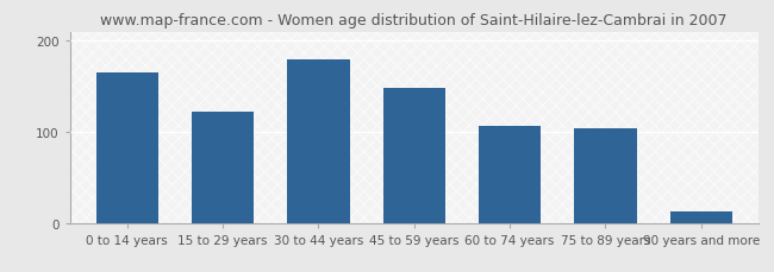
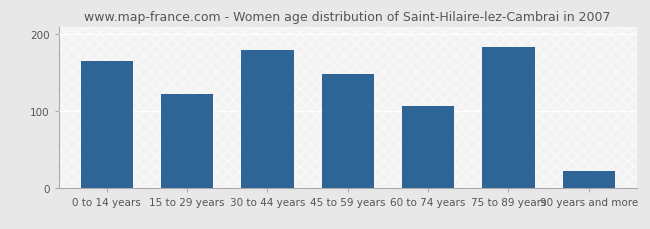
75 to 89 years: 104 -> 184
90 years and more: 12 -> 22
